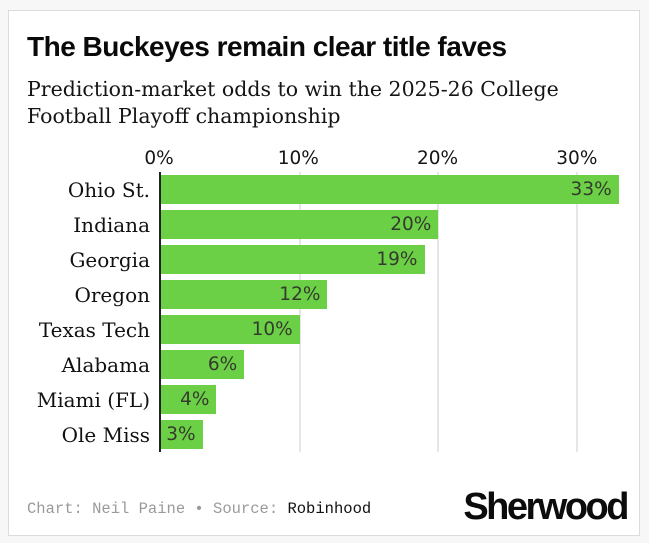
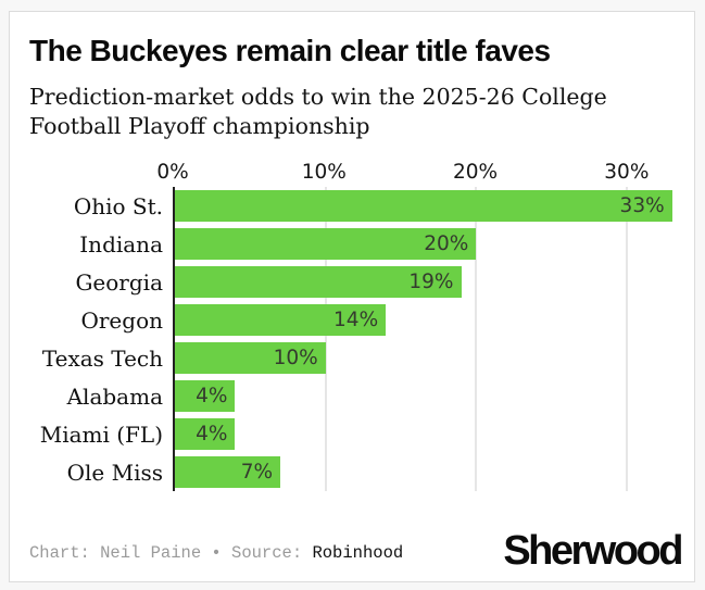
Oregon: 12% -> 14%
Alabama: 6% -> 4%
Ole Miss: 3% -> 7%
